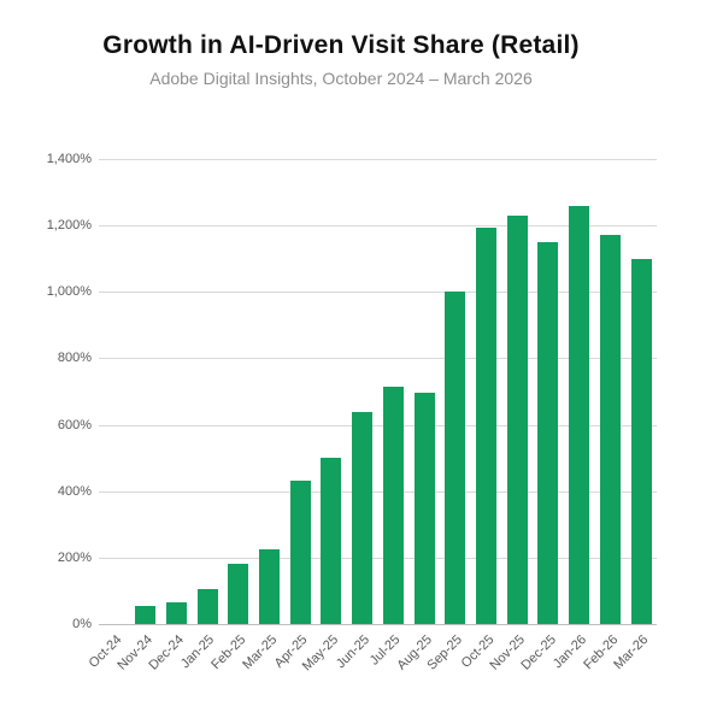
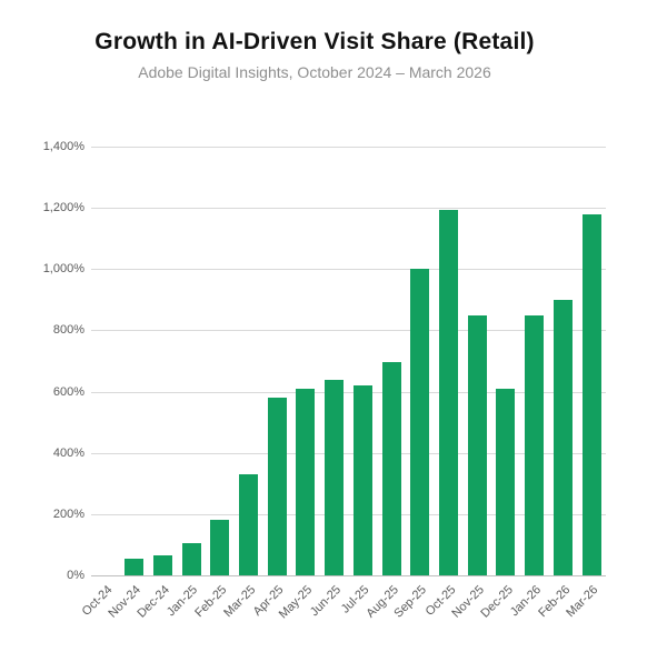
Mar-25: 220% -> 330%
Apr-25: 430% -> 580%
May-25: 500% -> 610%
Jul-25: 720% -> 620%
Nov-25: 1230% -> 850%
Dec-25: 1150% -> 610%
Jan-26: 1260% -> 850%
Feb-26: 1170% -> 900%
Mar-26: 1100% -> 1180%
